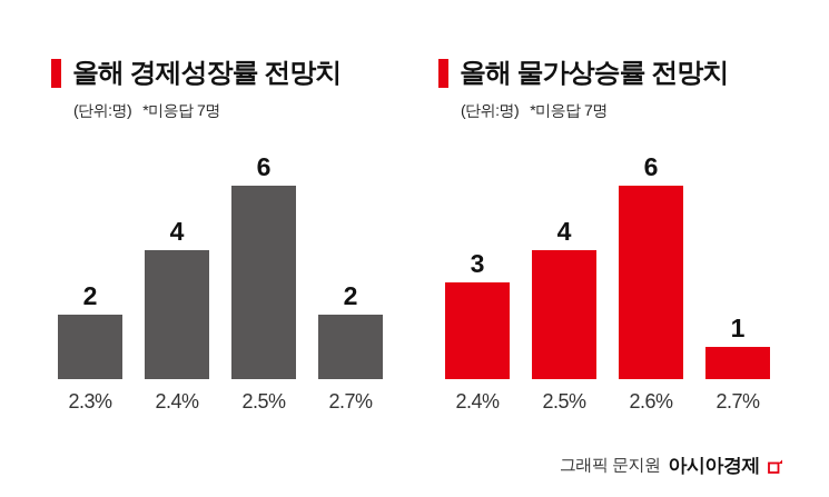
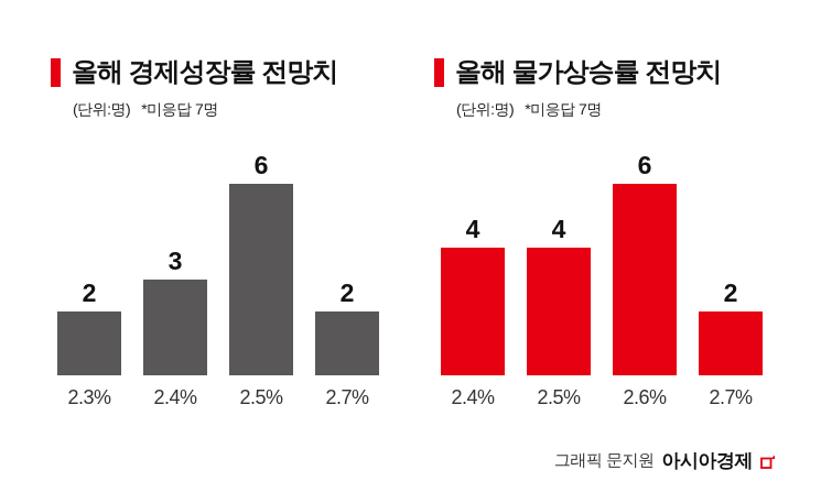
올해 경제성장률 전망치/2.4%: 4 -> 3
올해 물가상승률 전망치/2.4%: 3 -> 4
올해 물가상승률 전망치/2.7%: 1 -> 2
